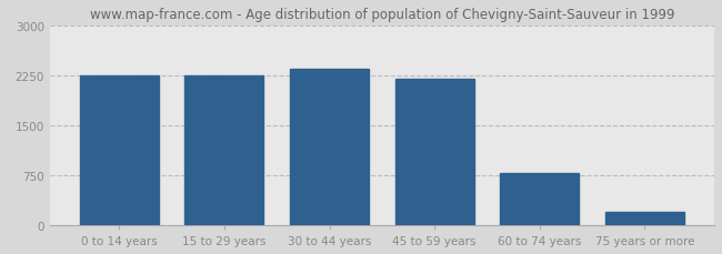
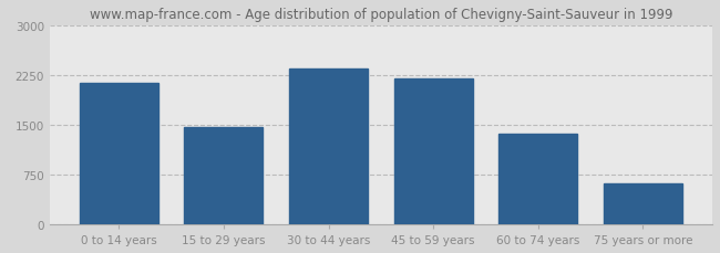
0 to 14 years: 2250 -> 2140
15 to 29 years: 2260 -> 1460
60 to 74 years: 780 -> 1360
75 years or more: 200 -> 620
